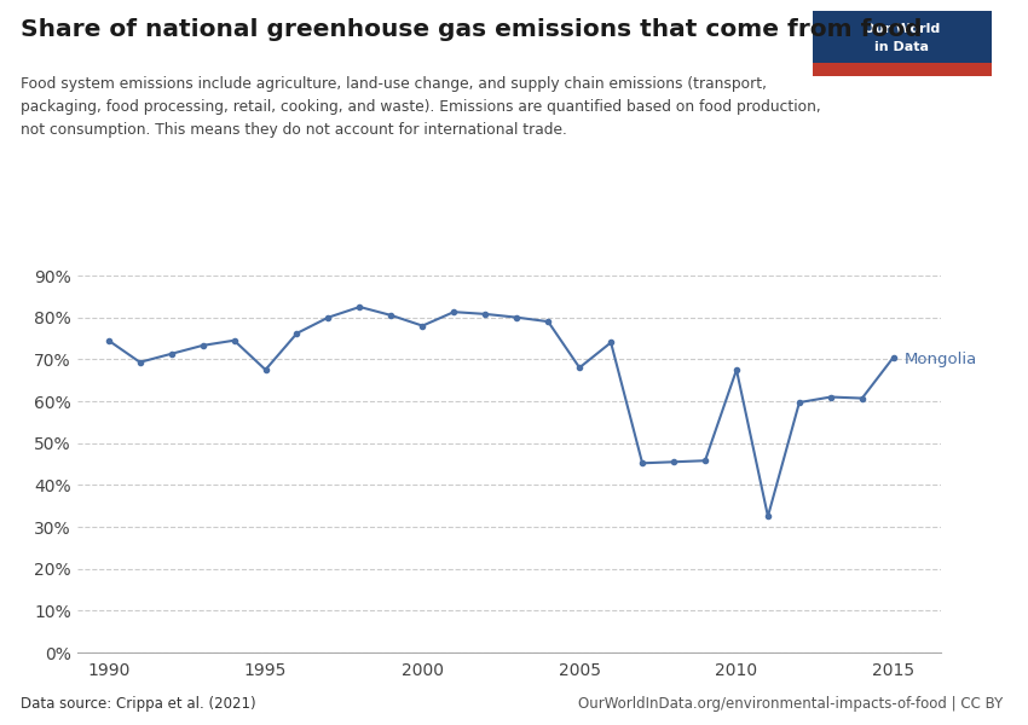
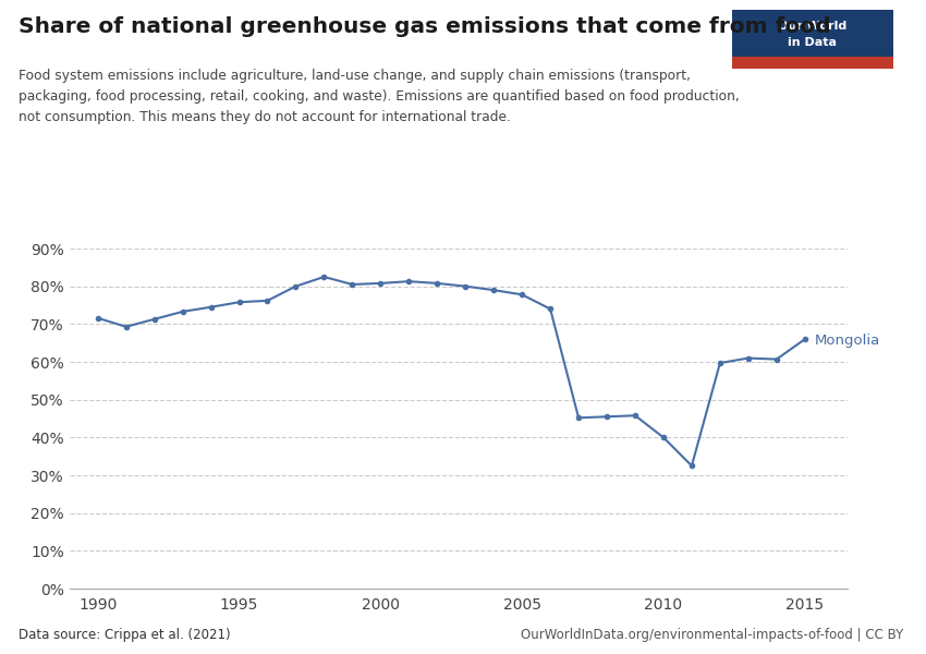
1990: 74.5% -> 71.6%
1995: 67.5% -> 75.8%
2000: 78.0% -> 80.8%
2005: 68.0% -> 77.8%
2010: 67.5% -> 40.0%
2015: 70.5% -> 66.0%
